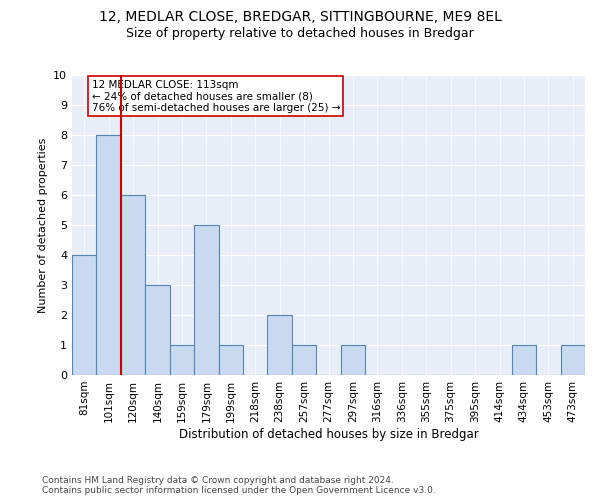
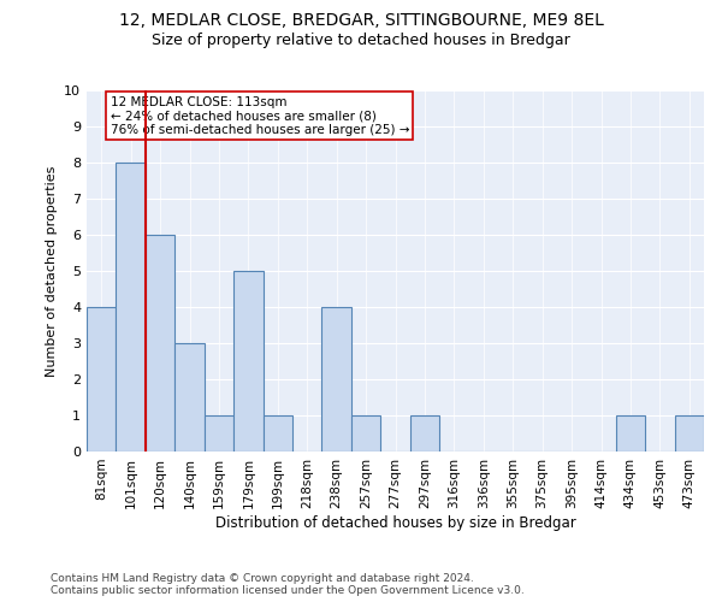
238sqm: 2 -> 4
